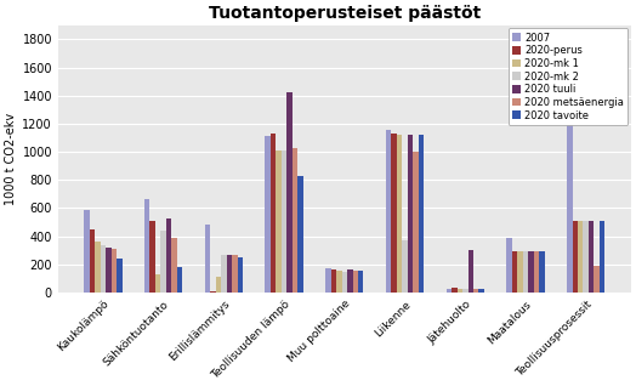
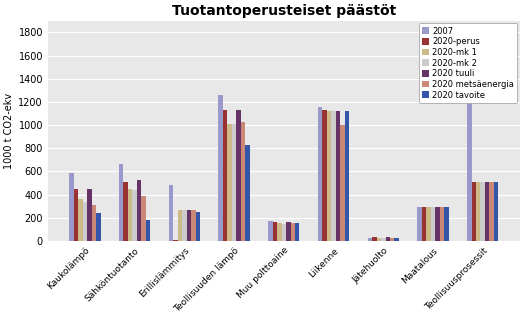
2020 tuuli/Kaukolämpö: 320 -> 450
2020-mk 1/Sähköntuotanto: 130 -> 450
2020-mk 1/Erillislämmitys: 110 -> 270
2007/Teollisuuden lämpö: 1110 -> 1260
2020 tuuli/Teollisuuden lämpö: 1420 -> 1130
2020-mk 2/Liikenne: 370 -> 1120
2020 tuuli/Jätehuolto: 300 -> 40
2007/Maatalous: 390 -> 290
2020 metsäenergia/Teollisuusprosessit: 190 -> 510
